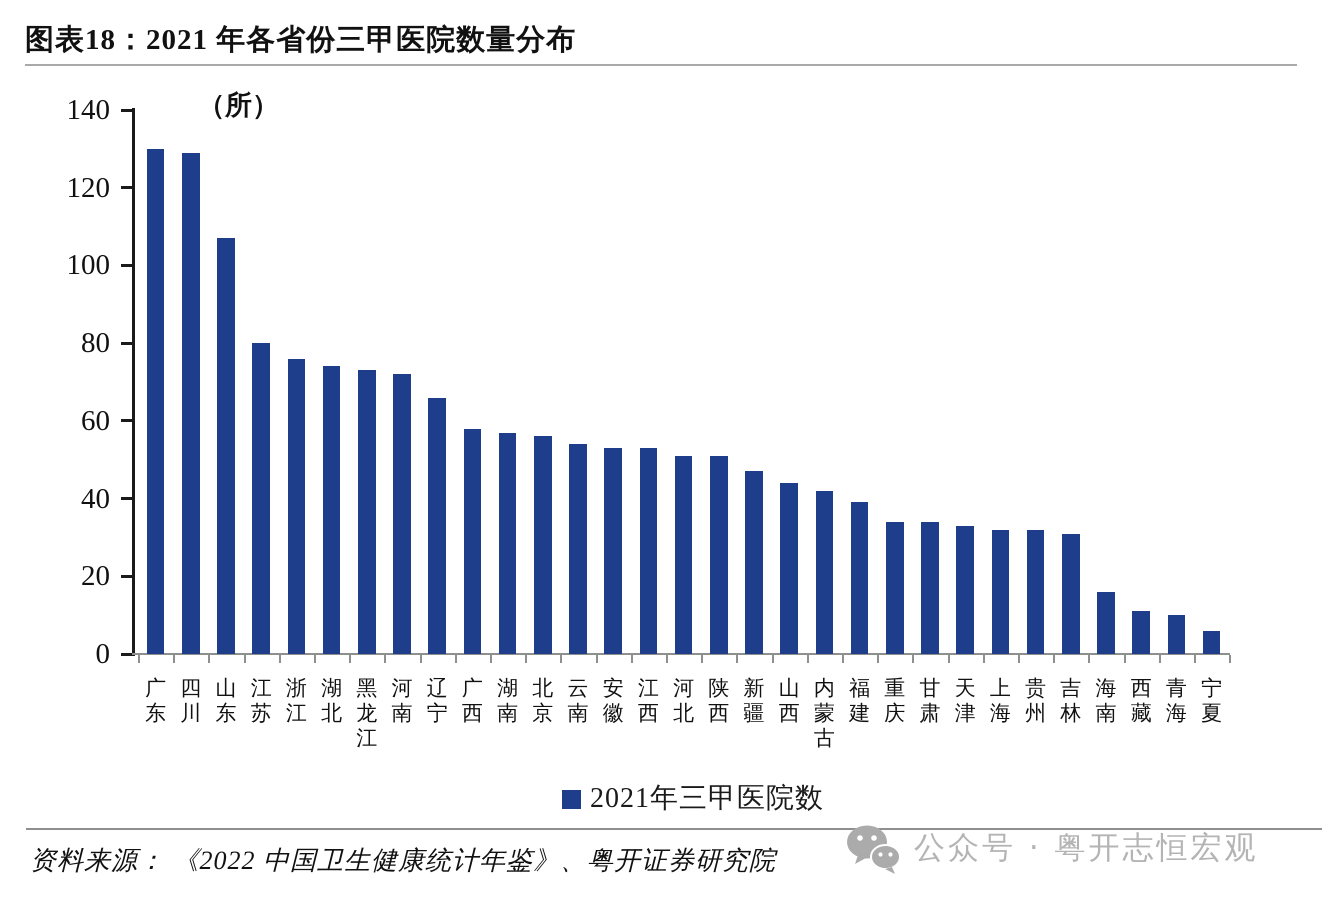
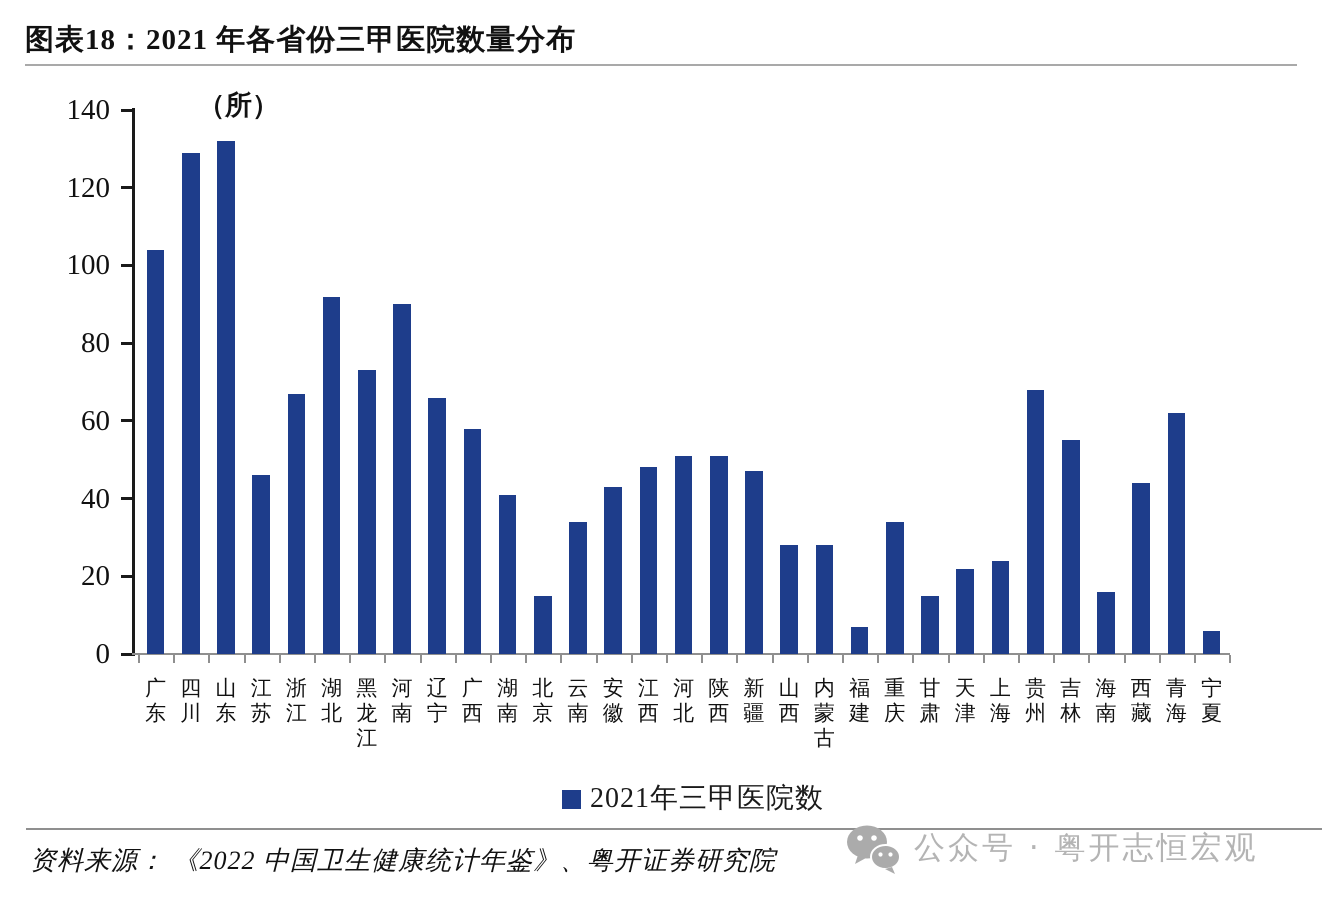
广东: 130 -> 104
山东: 107 -> 132
江苏: 80 -> 46
浙江: 76 -> 67
湖北: 74 -> 92
河南: 72 -> 90
湖南: 57 -> 41
北京: 56 -> 15
云南: 54 -> 34
安徽: 53 -> 43
江西: 53 -> 48
山西: 44 -> 28
内蒙古: 42 -> 28
福建: 39 -> 7
甘肃: 34 -> 15
天津: 33 -> 22
上海: 32 -> 24
贵州: 32 -> 68
吉林: 31 -> 55
西藏: 11 -> 44
青海: 10 -> 62
